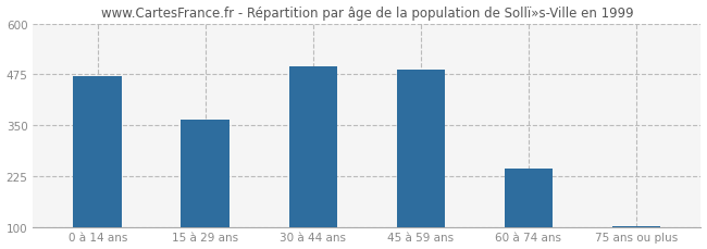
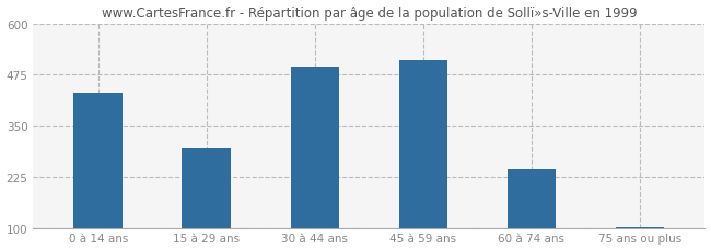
0 à 14 ans: 470 -> 430
15 à 29 ans: 363 -> 295
45 à 59 ans: 487 -> 510
